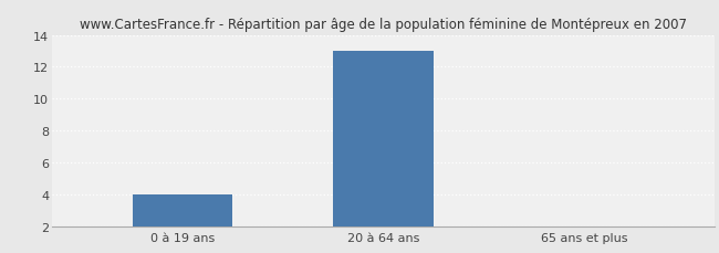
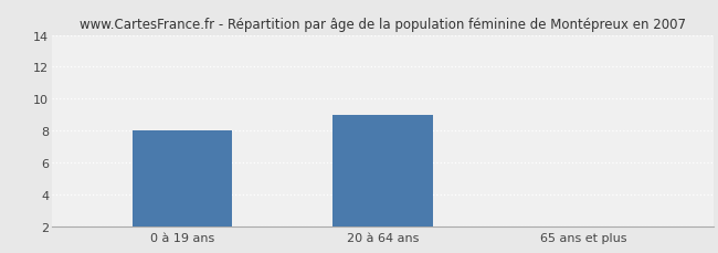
0 à 19 ans: 4 -> 8
20 à 64 ans: 13 -> 9
